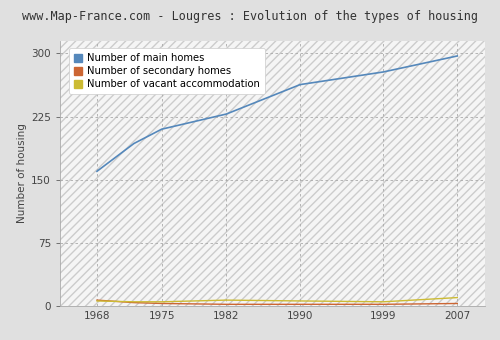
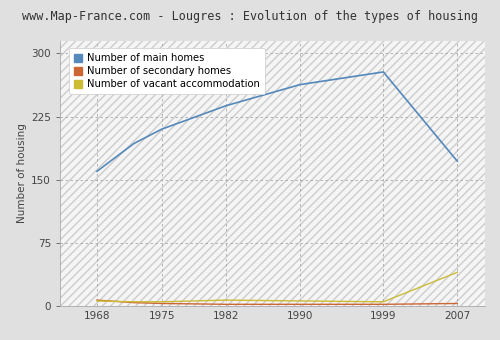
Number of main homes/1982: 228 -> 238
Number of main homes/2007: 297 -> 172
Number of vacant accommodation/2007: 10 -> 40
